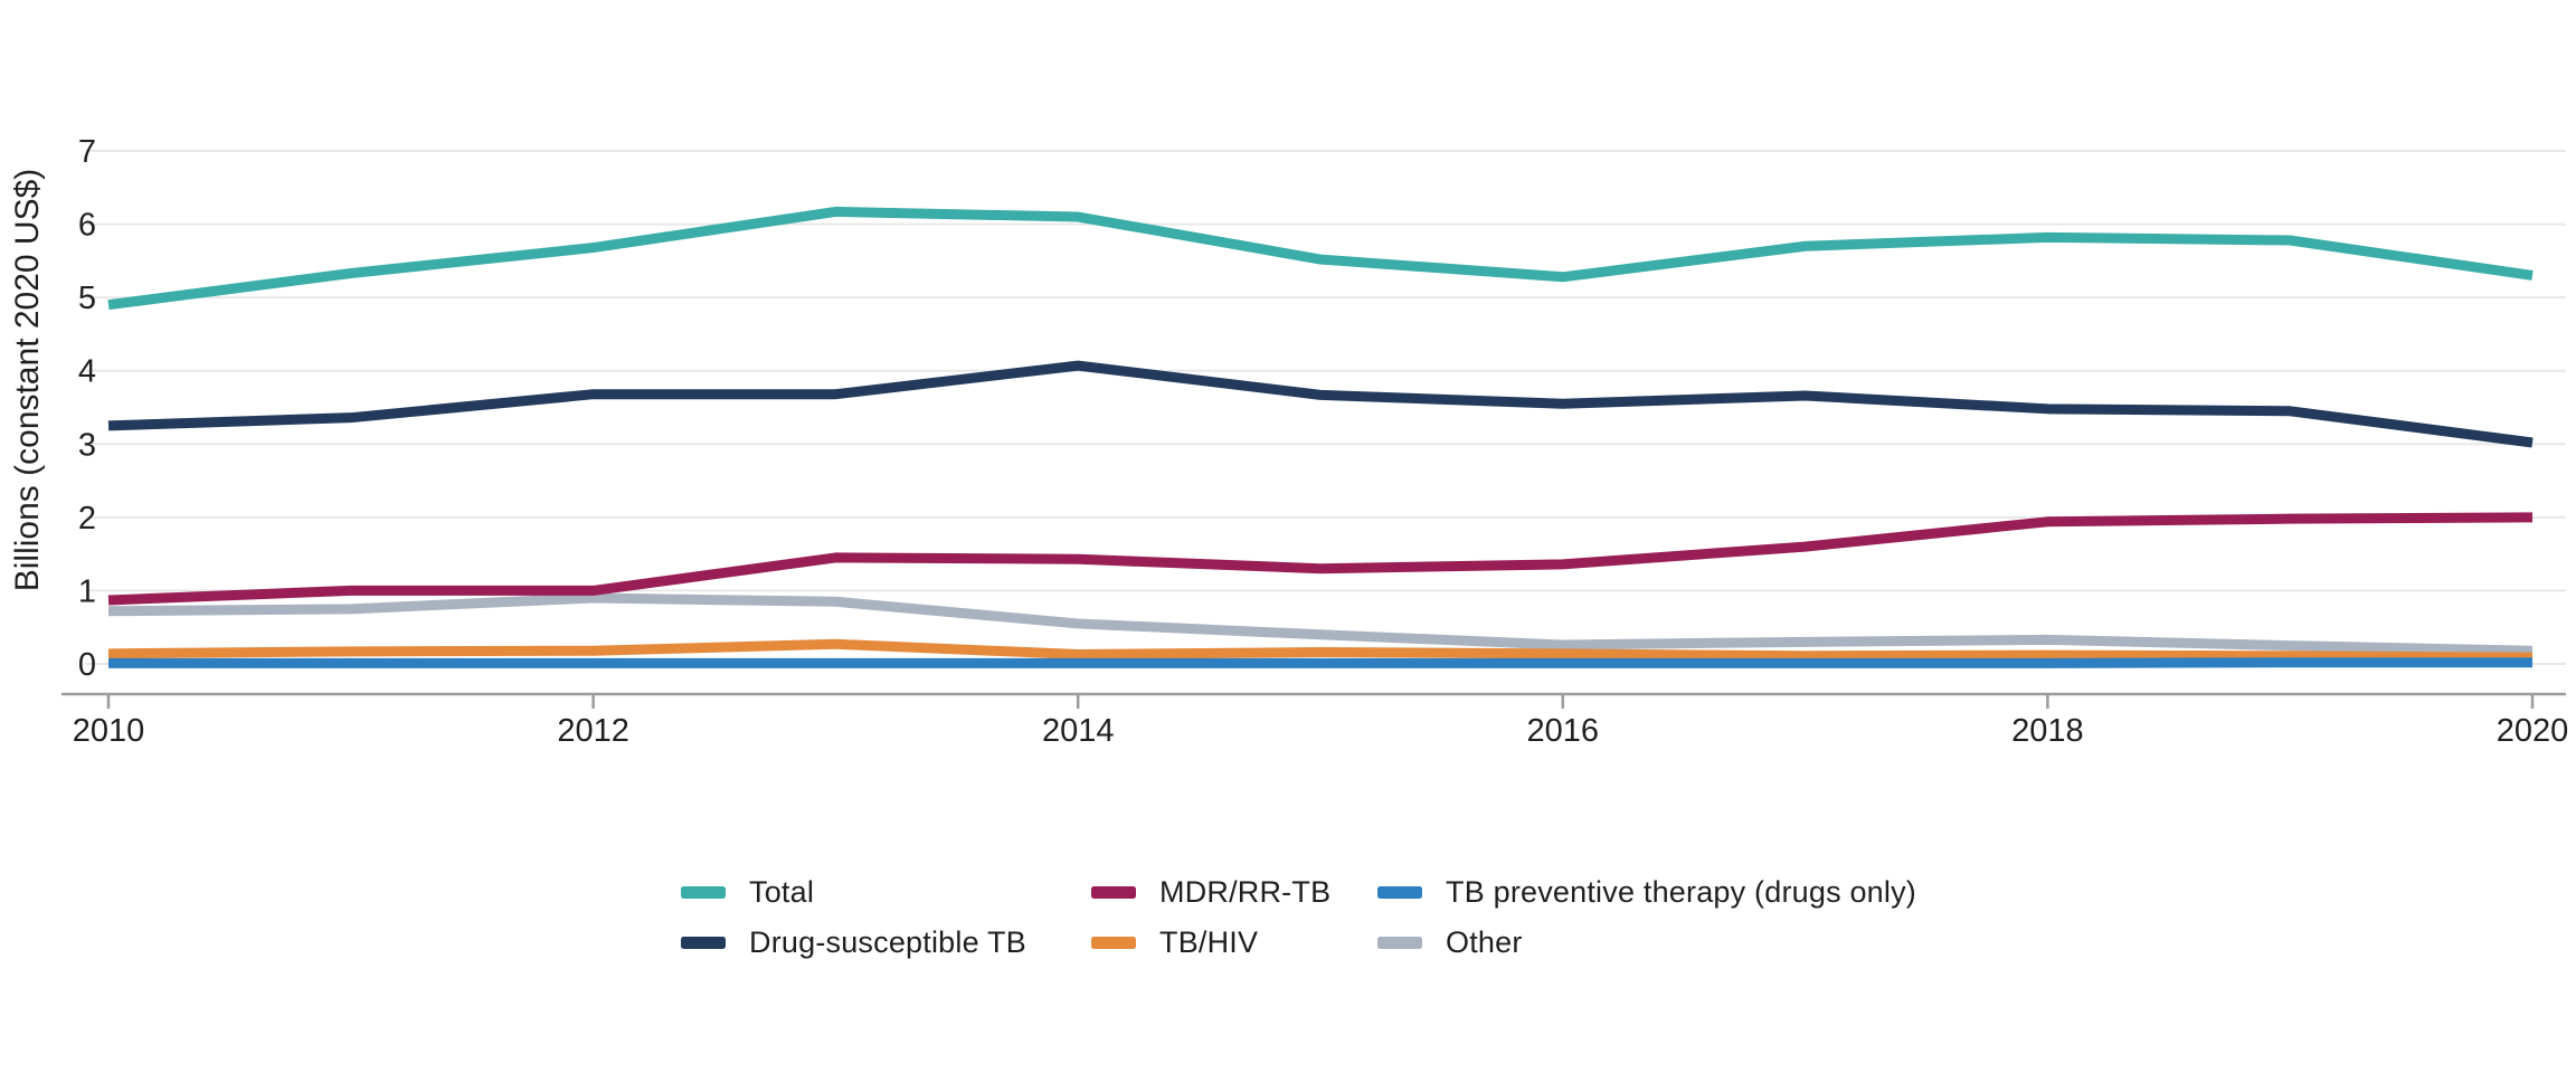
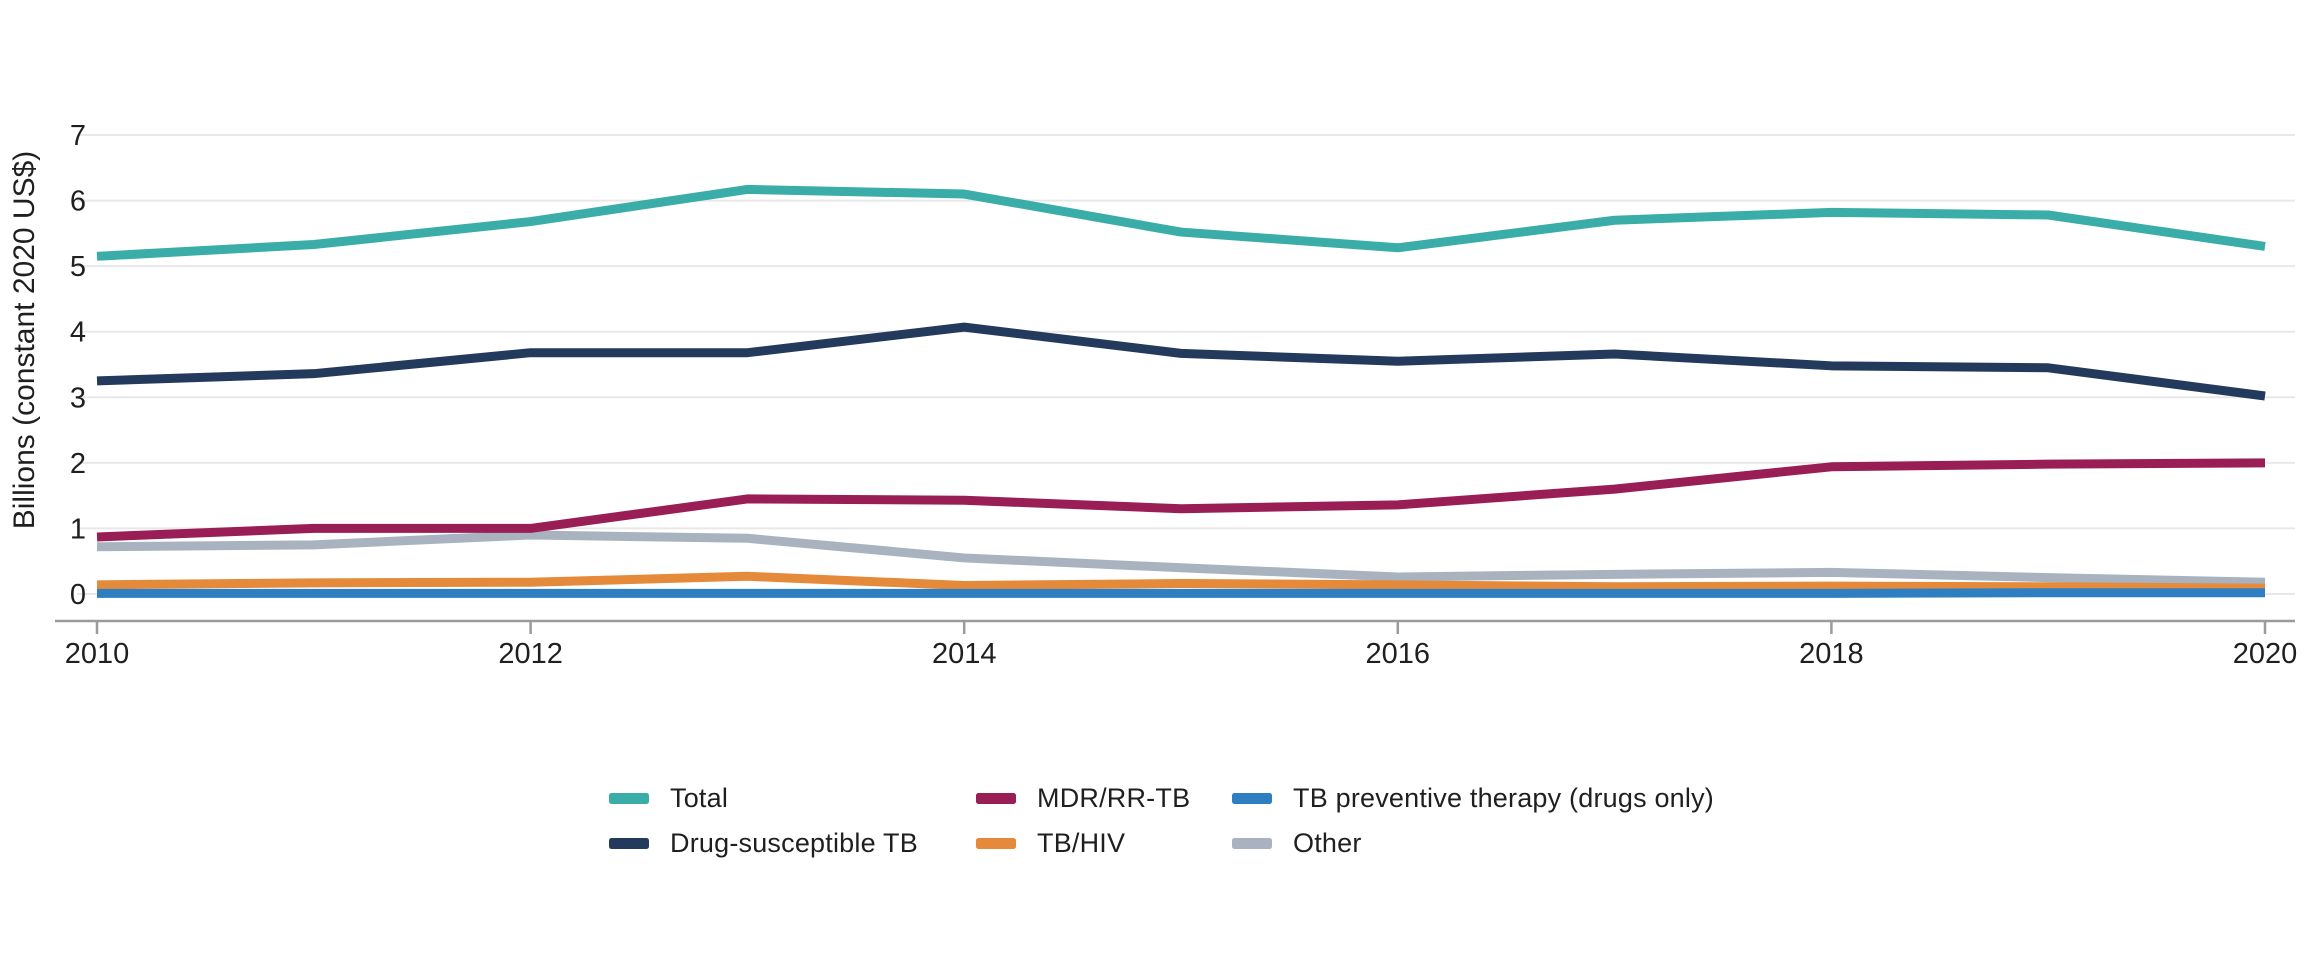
Total/2010: 4.9 -> 5.2
